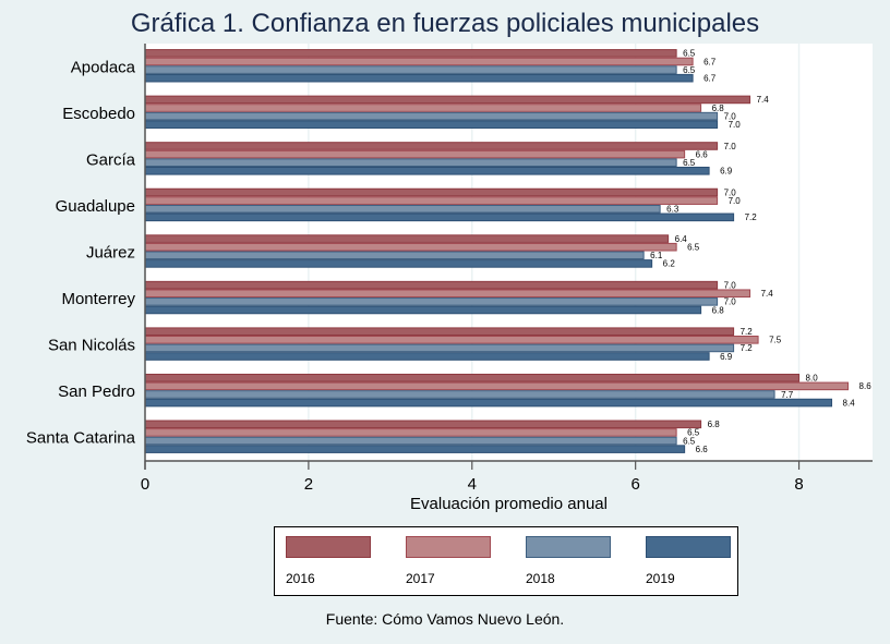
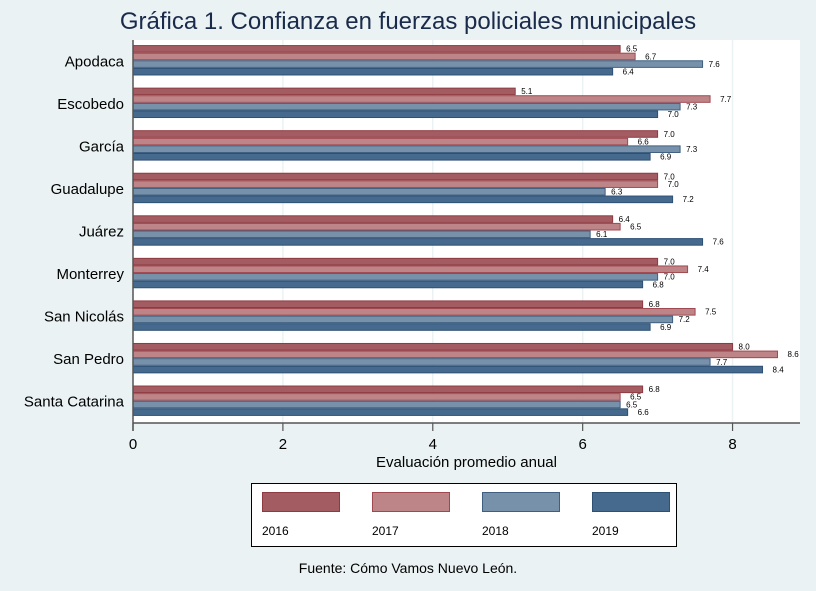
2018/Apodaca: 6.5 -> 7.6
2019/Apodaca: 6.7 -> 6.4
2016/Escobedo: 7.4 -> 5.1
2017/Escobedo: 6.8 -> 7.7
2018/Escobedo: 7.0 -> 7.3
2018/García: 6.5 -> 7.3
2019/Juárez: 6.2 -> 7.6
2016/San Nicolás: 7.2 -> 6.8
